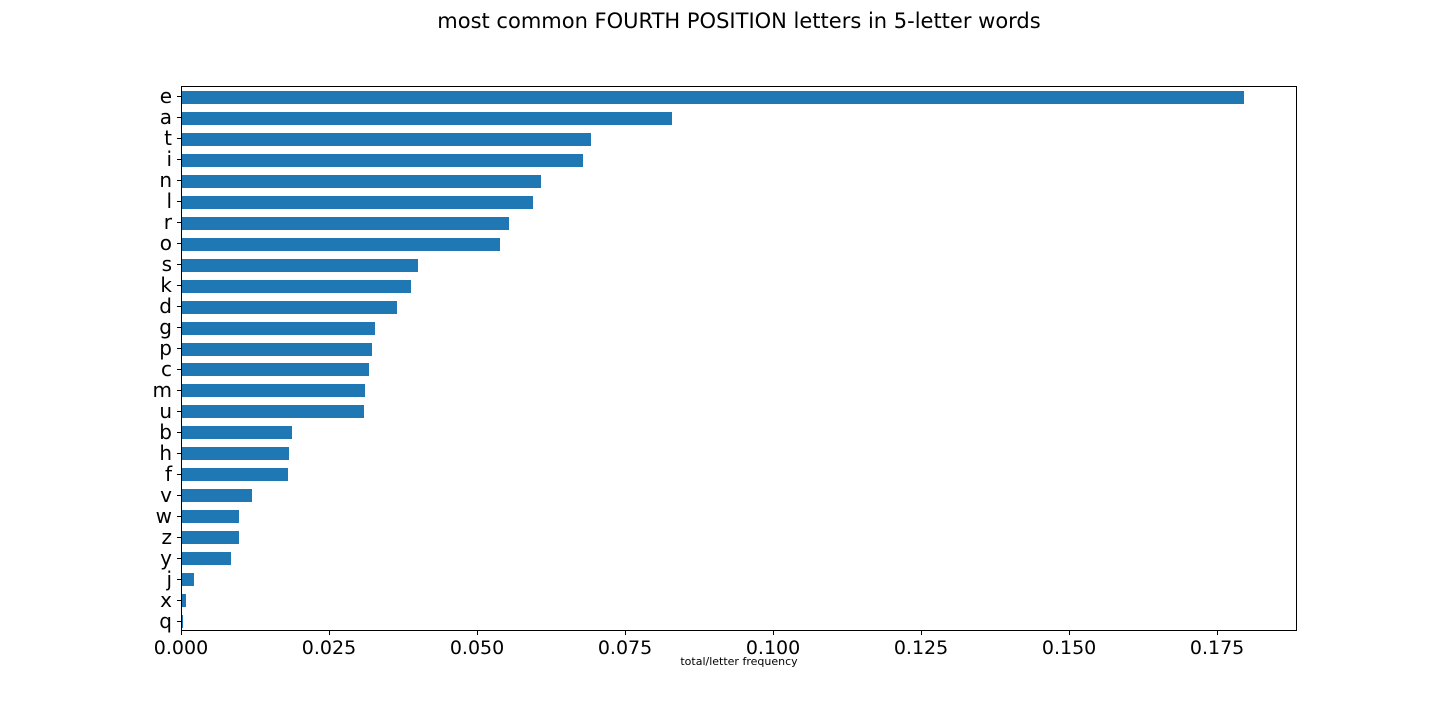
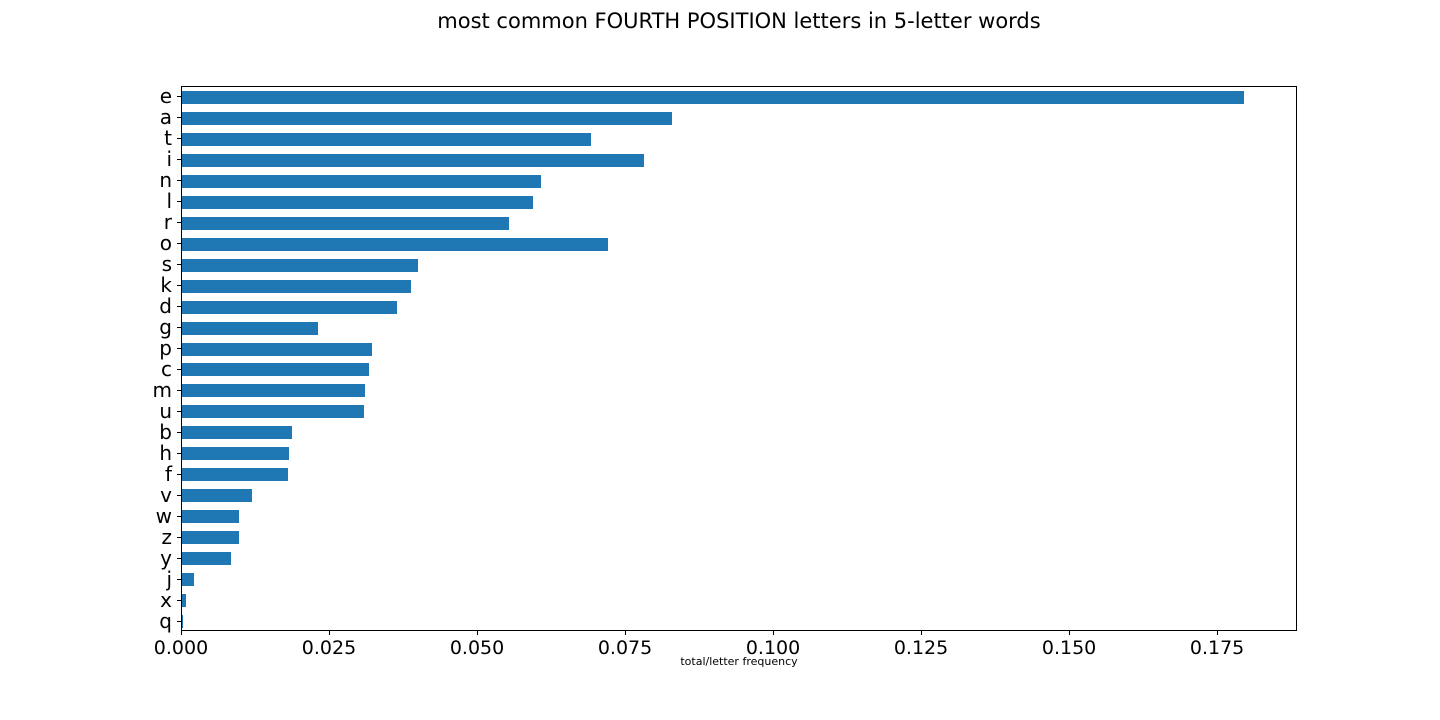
i: 0.068 -> 0.078
o: 0.054 -> 0.072
g: 0.033 -> 0.023
